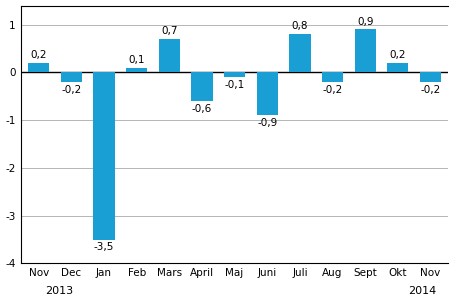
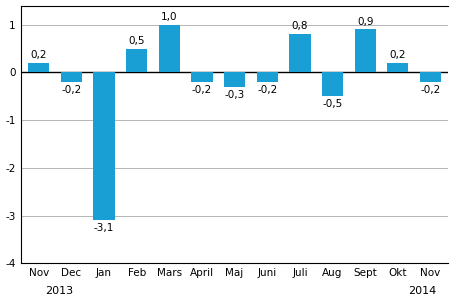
Jan: -3,5 -> -3,1
Feb: 0,1 -> 0,5
Mars: 0,7 -> 1,0
April: -0,6 -> -0,2
Maj: -0,1 -> -0,3
Juni: -0,9 -> -0,2
Aug: -0,2 -> -0,5
